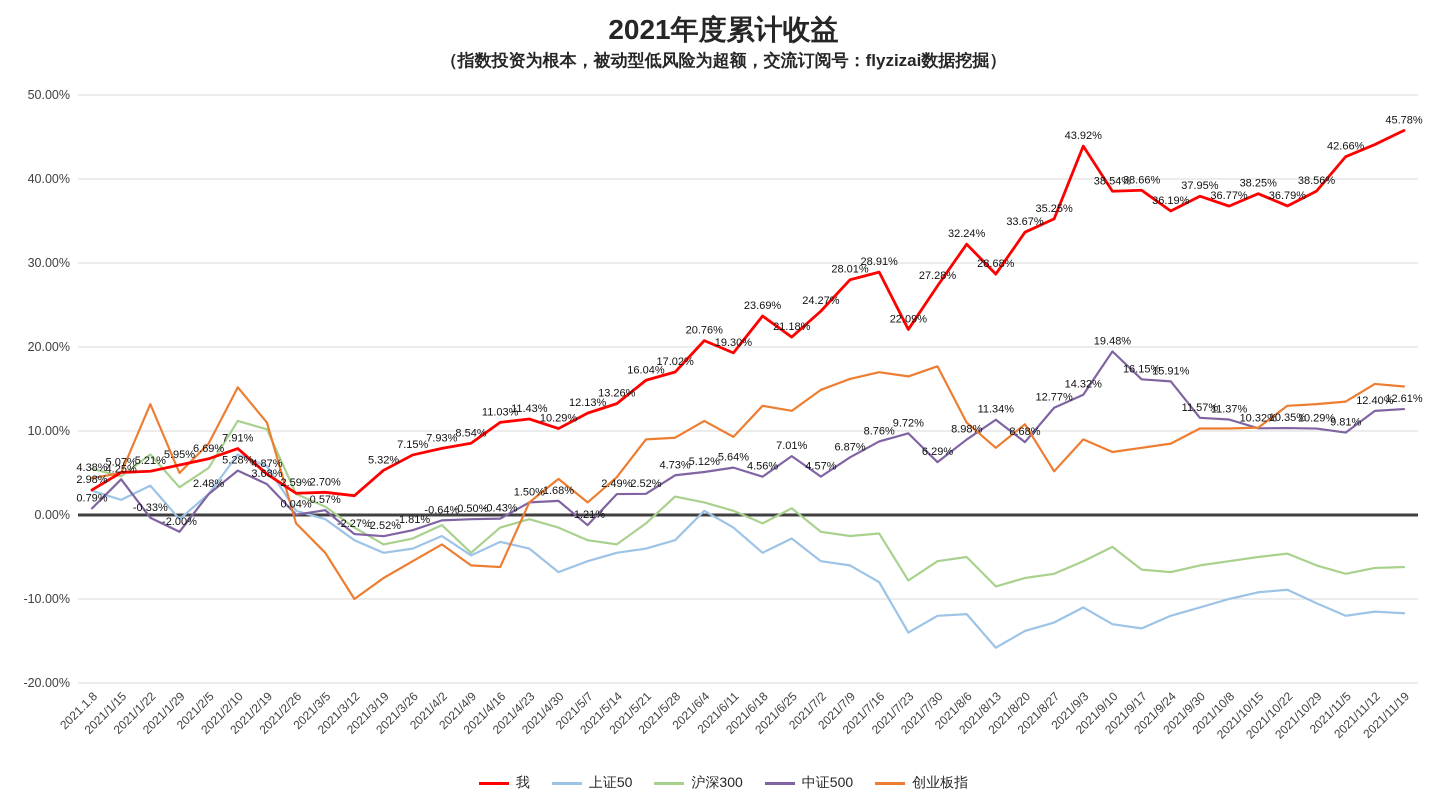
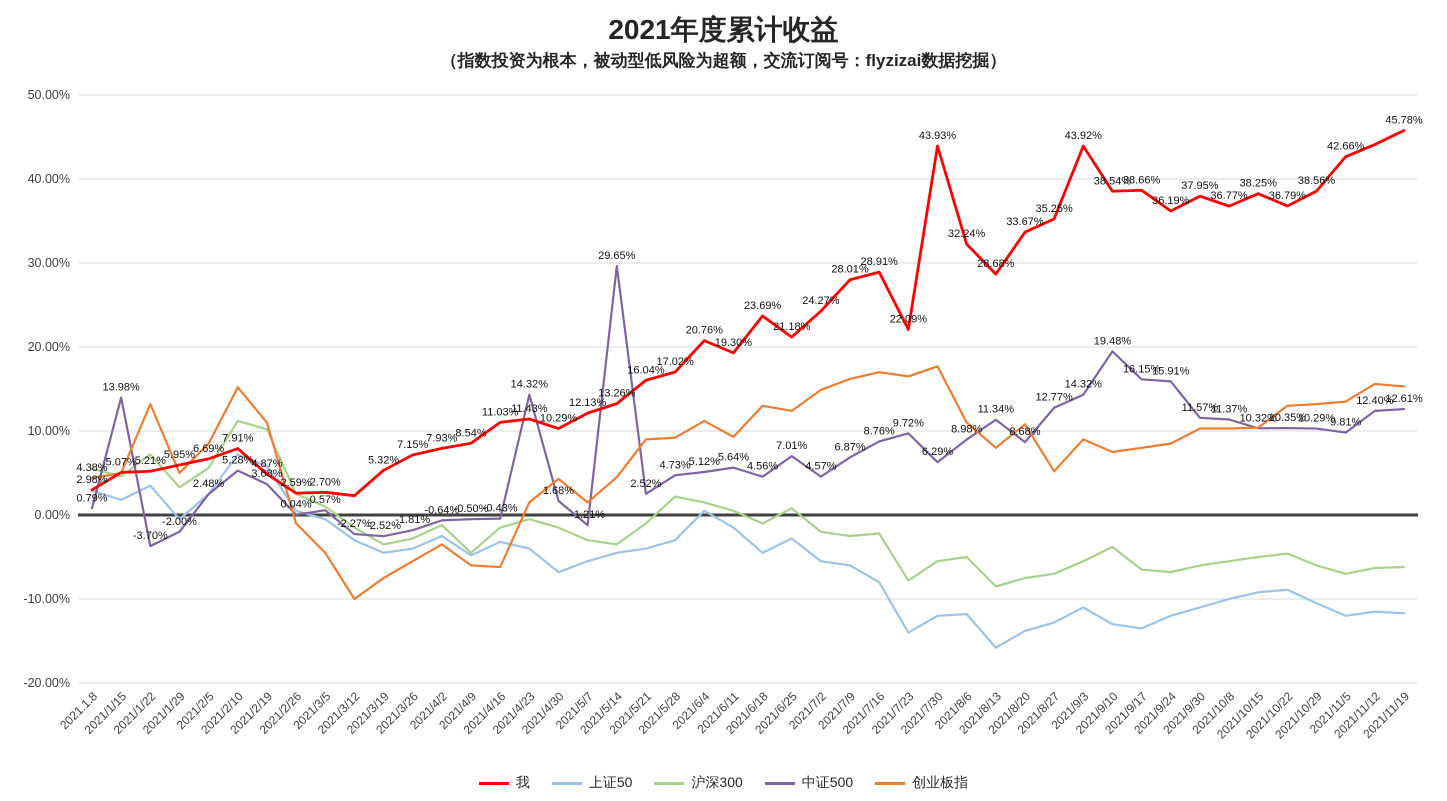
中证500/2021/1/15: 4.25% -> 13.98%
中证500/2021/1/22: -0.33% -> -3.70%
中证500/2021/4/23: 1.50% -> 14.32%
中证500/2021/5/14: 2.49% -> 29.65%
我/2021/7/30: 27.28% -> 43.93%
